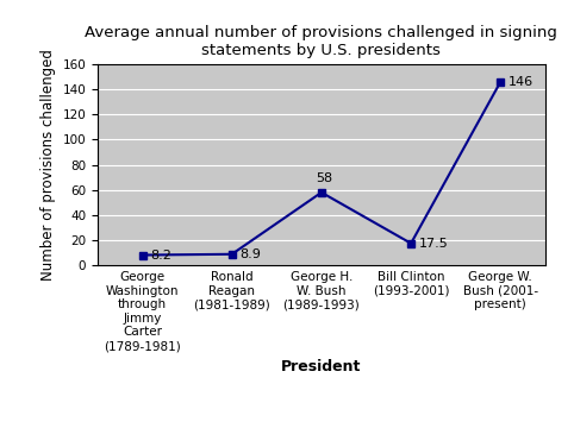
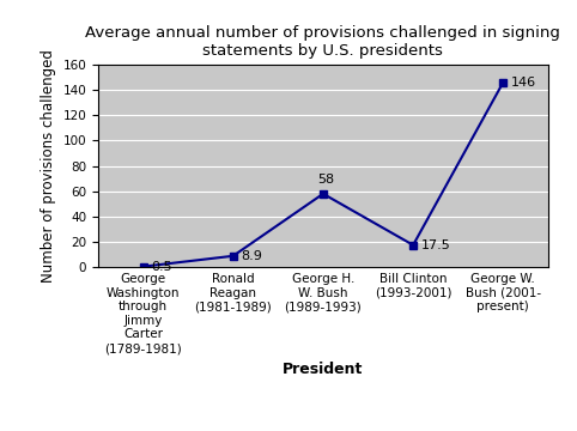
George Washington through Jimmy Carter (1789-1981): 8.2 -> 0.5
